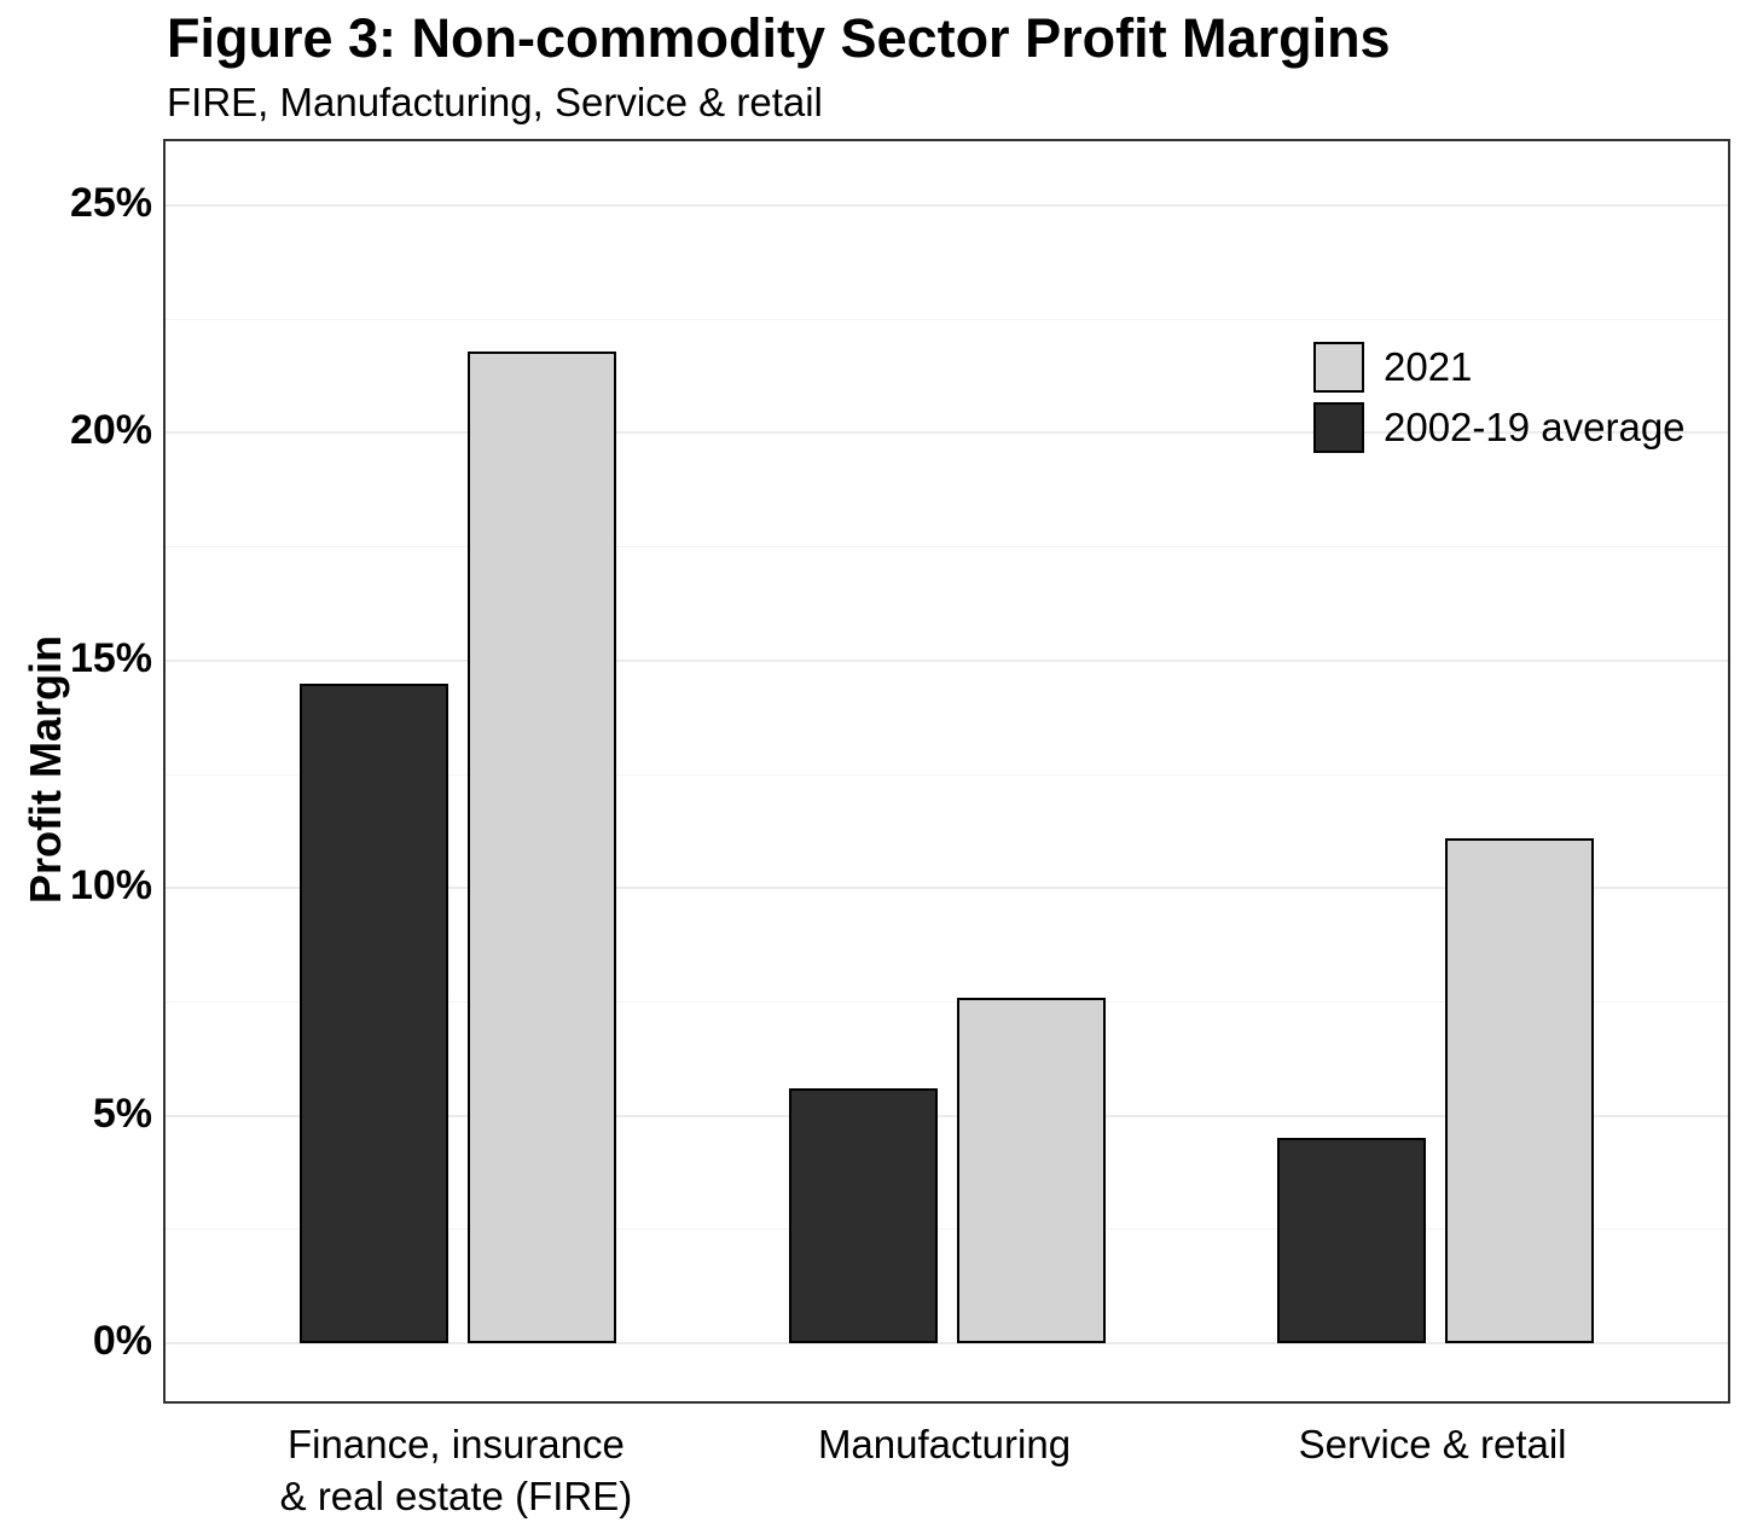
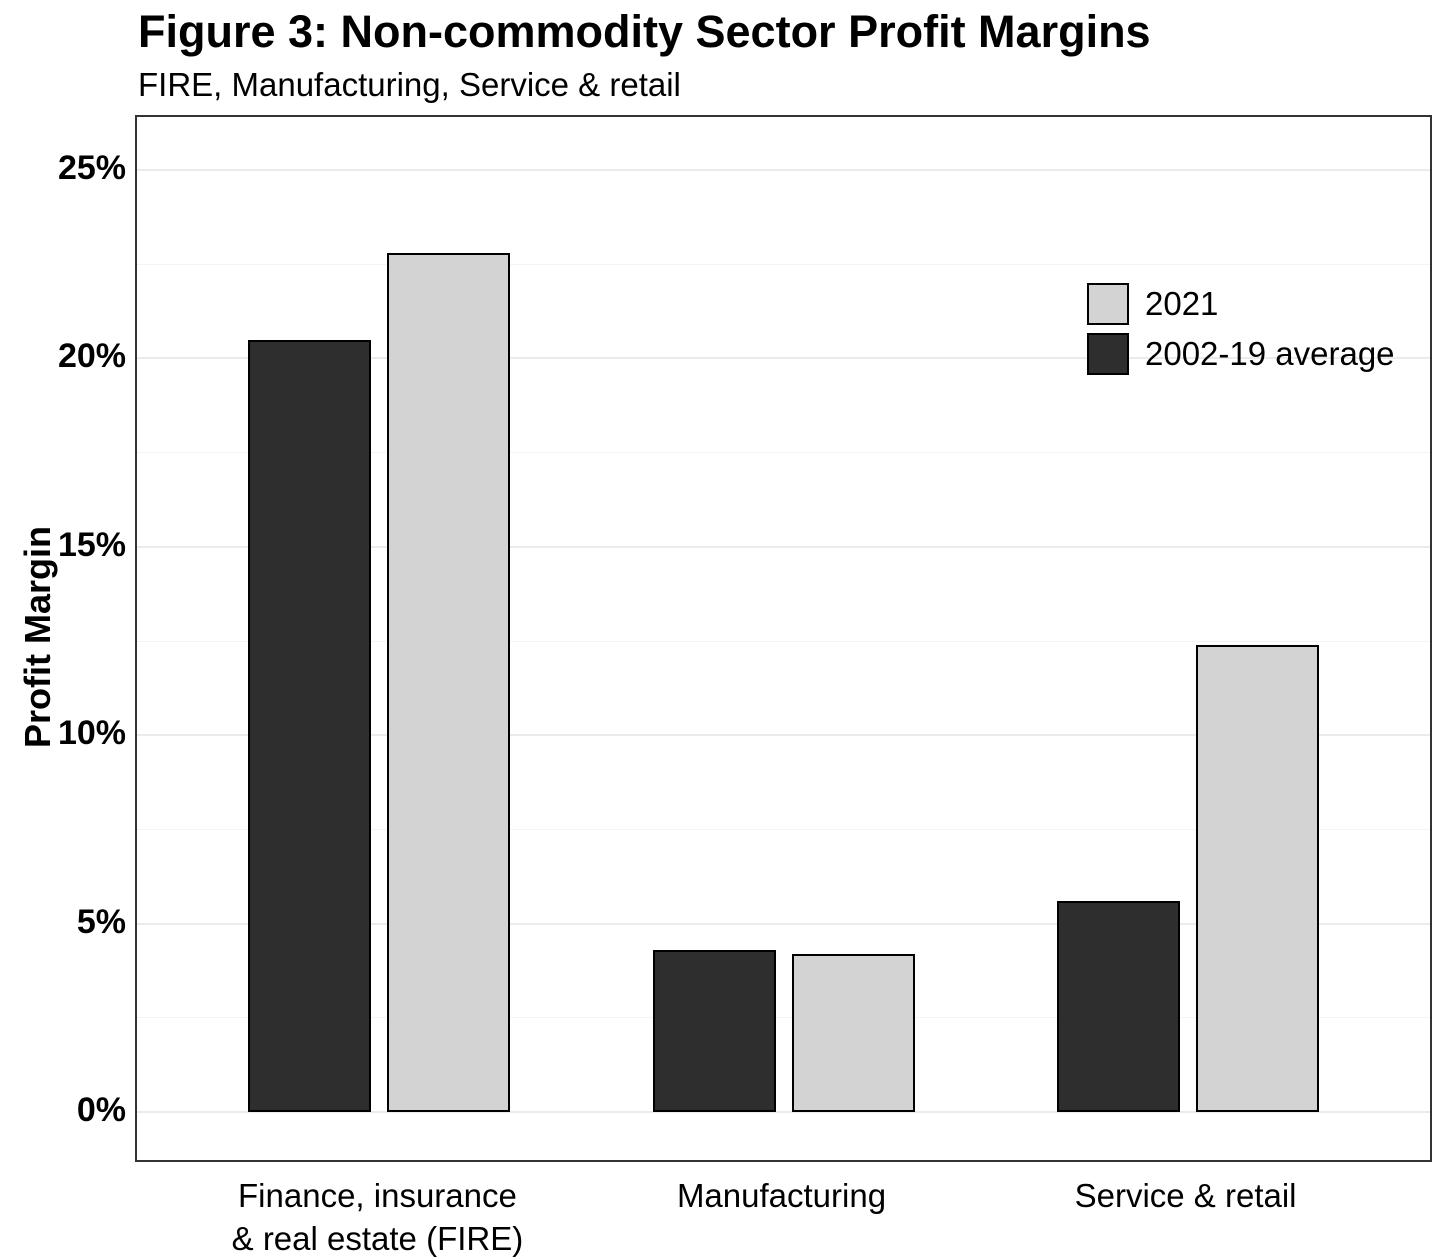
2002-19 average/Finance, insurance & real estate (FIRE): 14.5% -> 20.5%
2021/Finance, insurance & real estate (FIRE): 21.8% -> 22.8%
2002-19 average/Manufacturing: 5.6% -> 4.3%
2021/Manufacturing: 7.6% -> 4.2%
2002-19 average/Service & retail: 4.5% -> 5.6%
2021/Service & retail: 11.1% -> 12.4%
